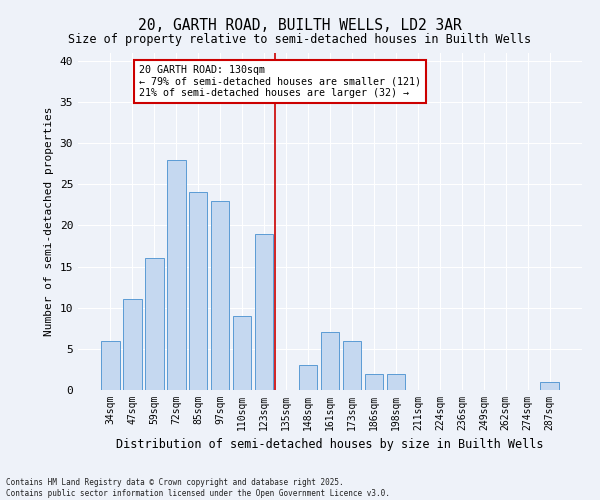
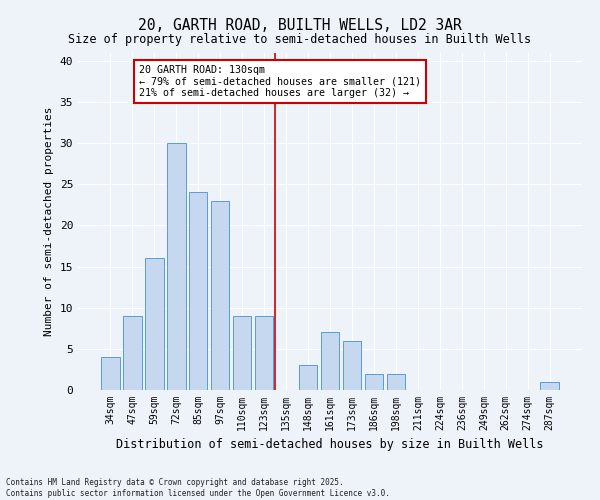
34sqm: 6 -> 4
47sqm: 11 -> 9
72sqm: 28 -> 30
123sqm: 19 -> 9
